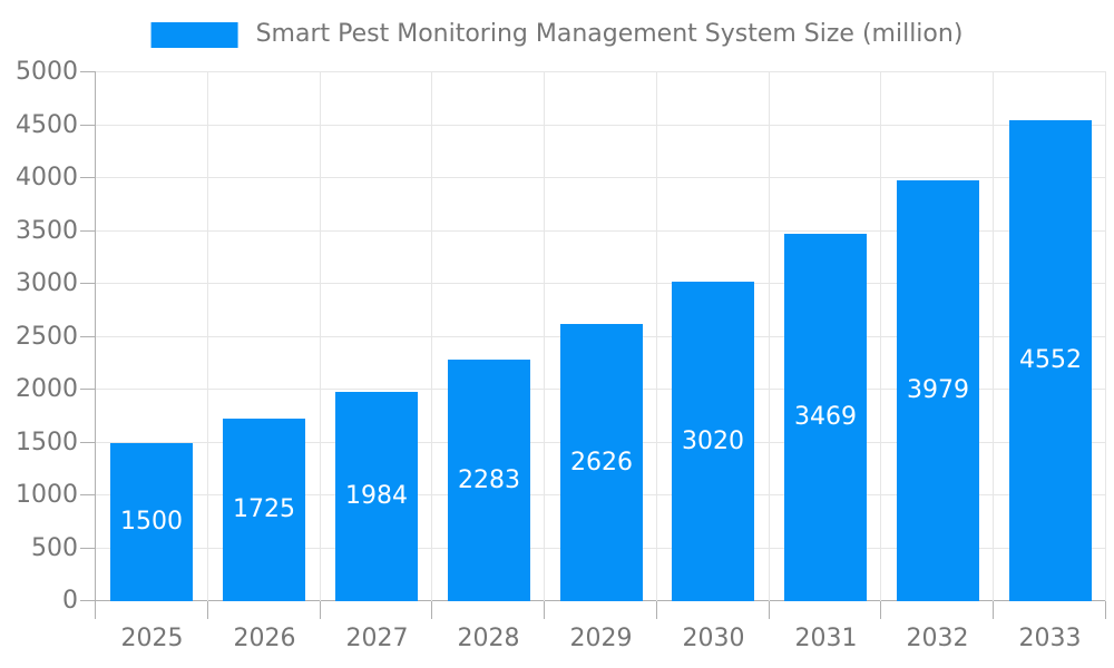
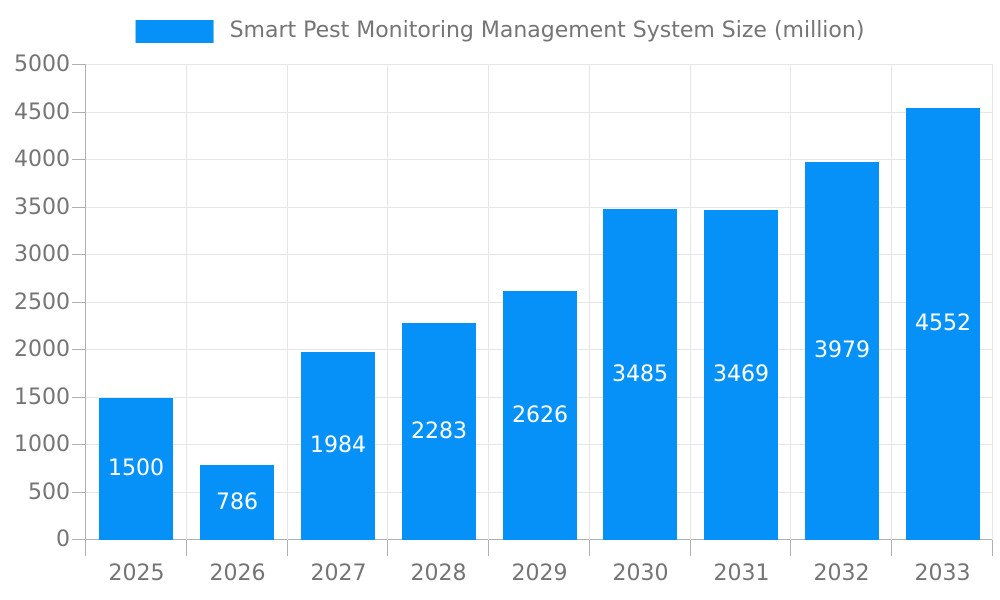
2026: 1725 -> 786
2030: 3020 -> 3485
